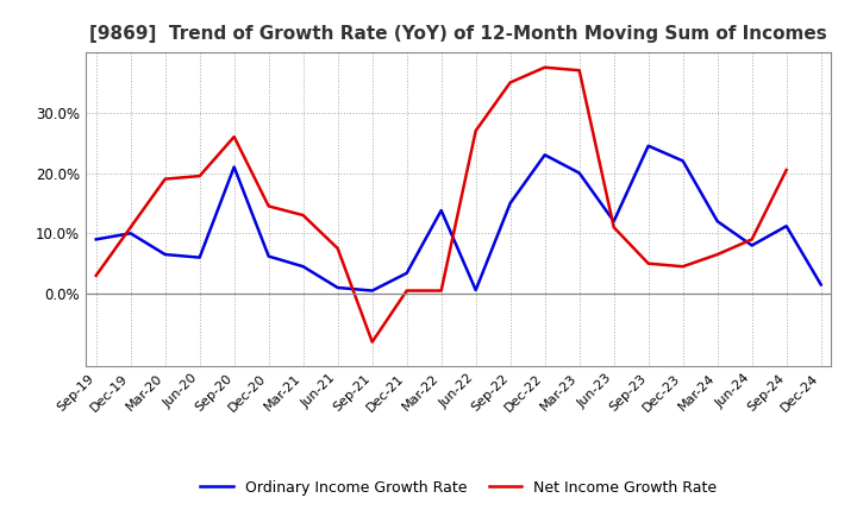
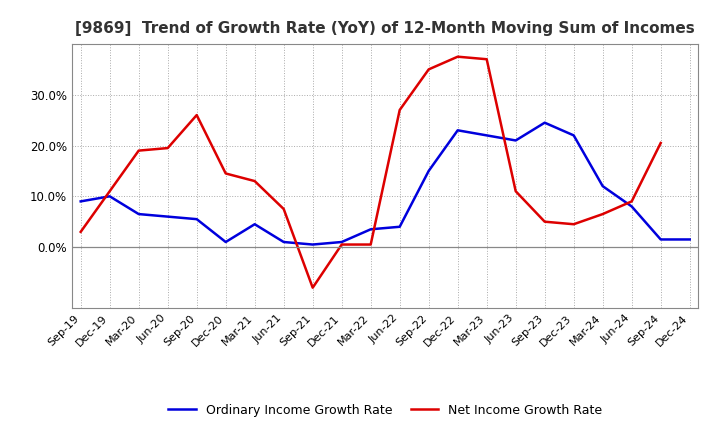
Ordinary Income Growth Rate/Sep-20: 21.0% -> 5.5%
Ordinary Income Growth Rate/Dec-20: 6.2% -> 1.0%
Ordinary Income Growth Rate/Dec-21: 3.4% -> 1.0%
Ordinary Income Growth Rate/Mar-22: 13.8% -> 3.5%
Ordinary Income Growth Rate/Jun-22: 0.6% -> 4.0%
Ordinary Income Growth Rate/Mar-23: 20.0% -> 22.0%
Ordinary Income Growth Rate/Jun-23: 12.0% -> 21.0%
Ordinary Income Growth Rate/Sep-24: 11.2% -> 1.5%
